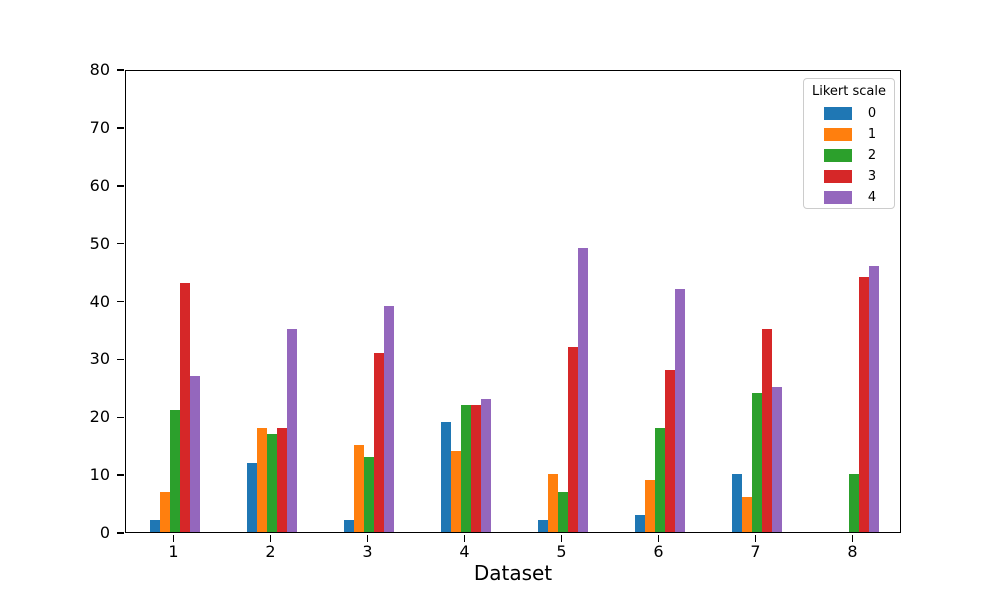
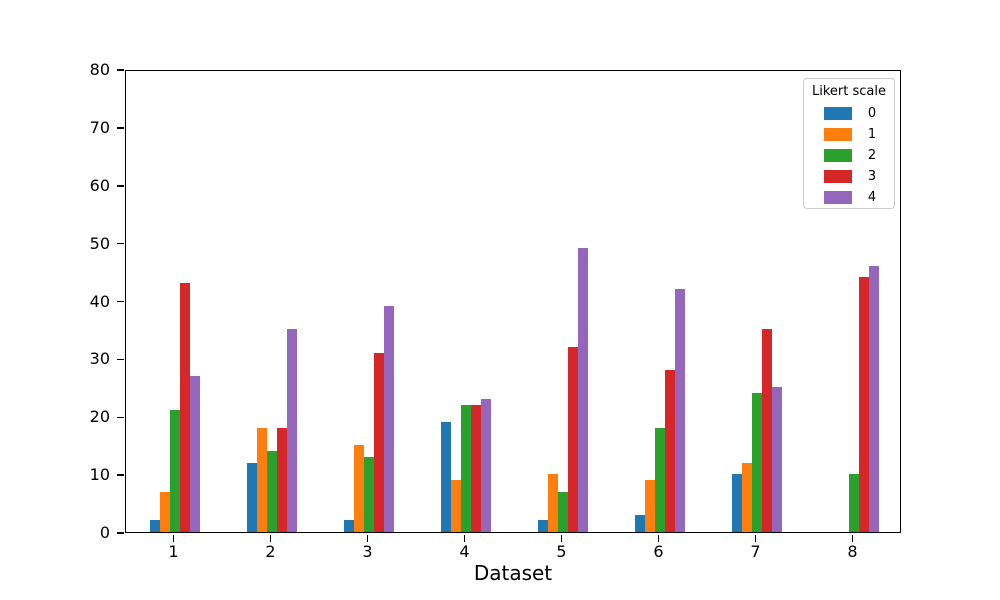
2/2: 17 -> 14
1/4: 14 -> 9
1/7: 6 -> 12
